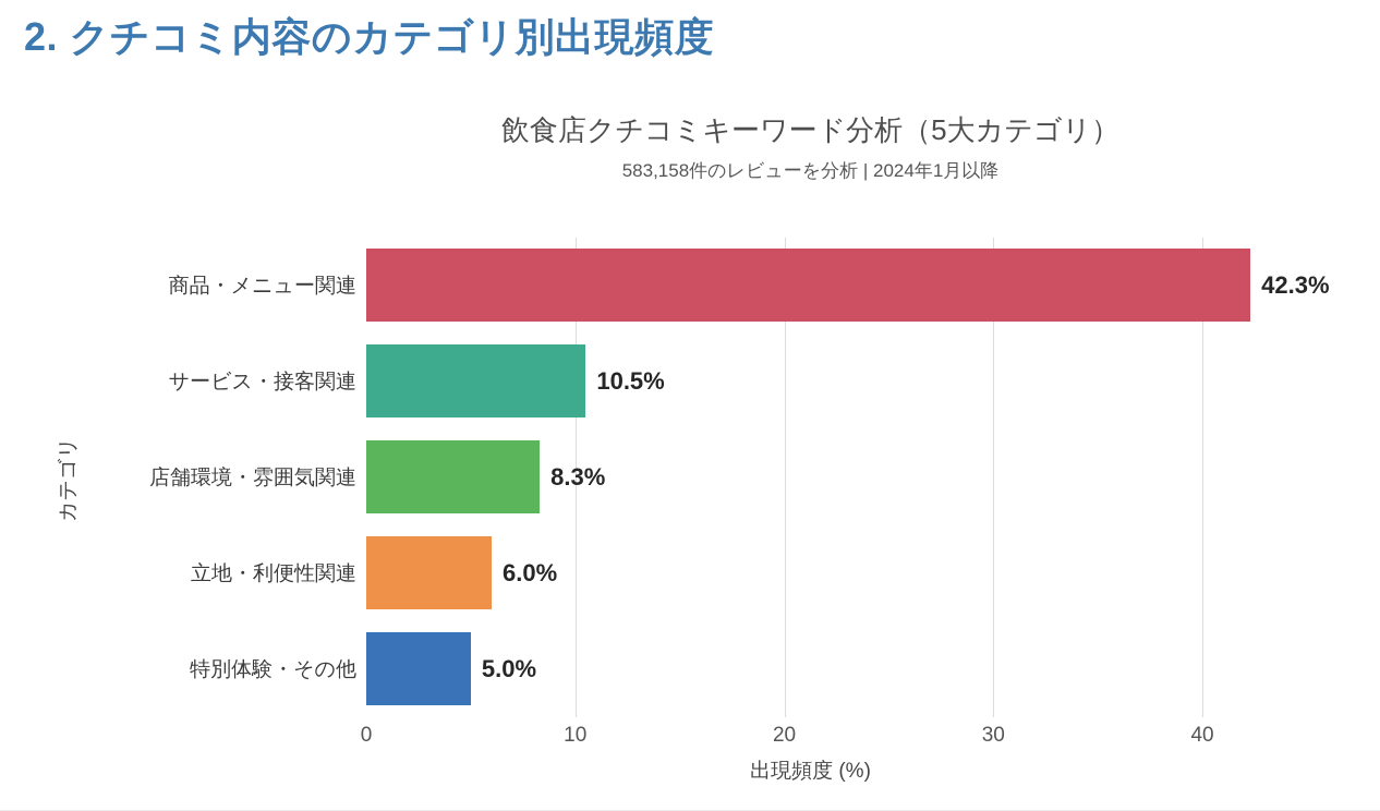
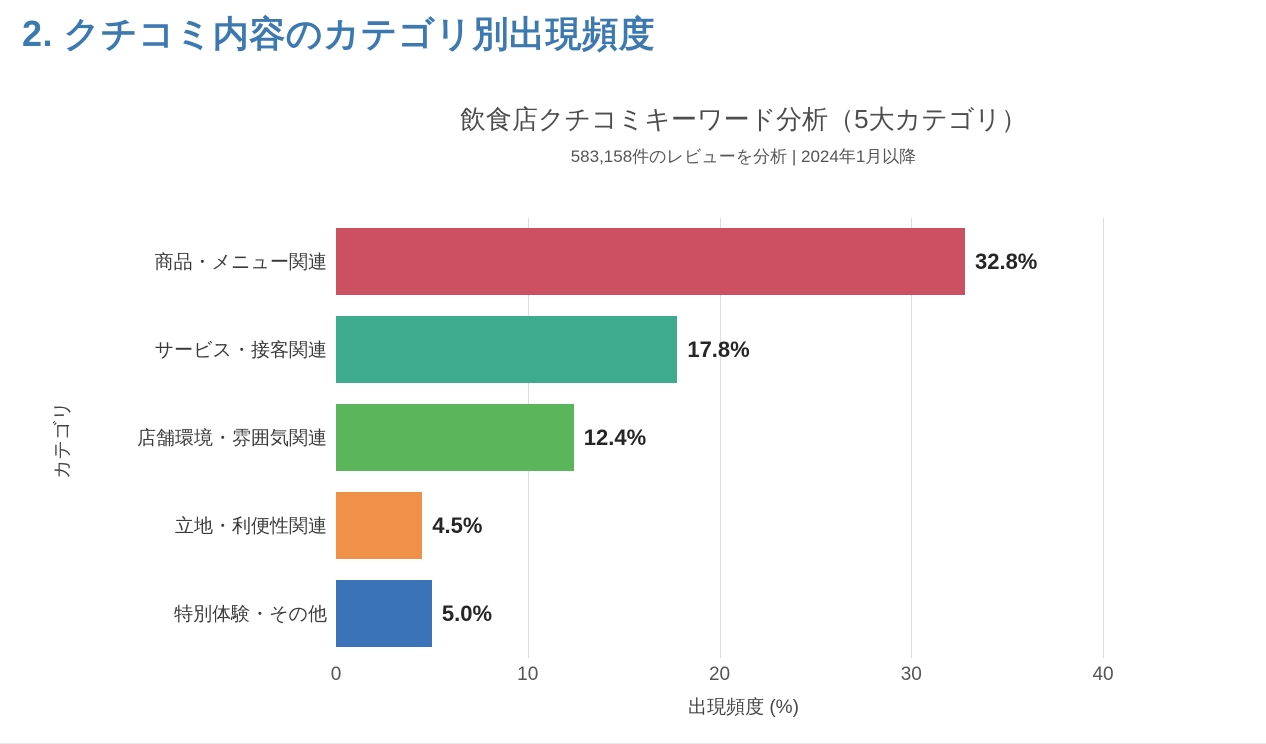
商品・メニュー関連: 42.3% -> 32.8%
サービス・接客関連: 10.5% -> 17.8%
店舗環境・雰囲気関連: 8.3% -> 12.4%
立地・利便性関連: 6.0% -> 4.5%
